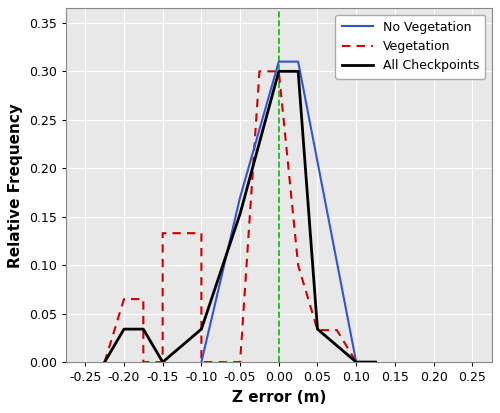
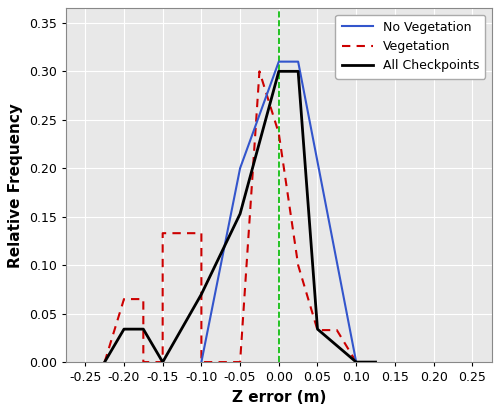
All Checkpoints/-0.10: 0.034 -> 0.070
No Vegetation/-0.05: 0.17 -> 0.20
Vegetation/0.00: 0.300 -> 0.236
